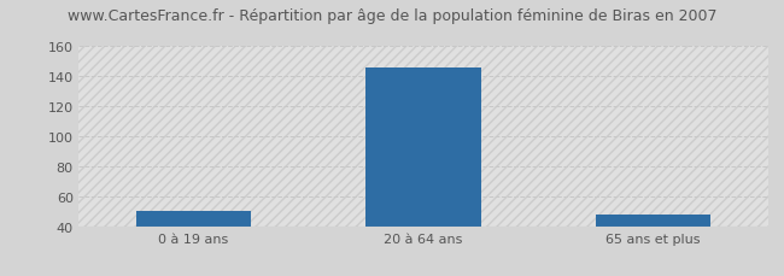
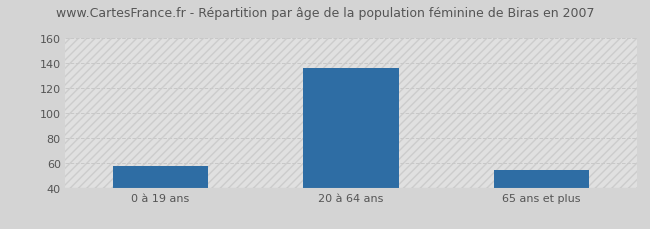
0 à 19 ans: 50 -> 57
20 à 64 ans: 146 -> 136
65 ans et plus: 48 -> 54
